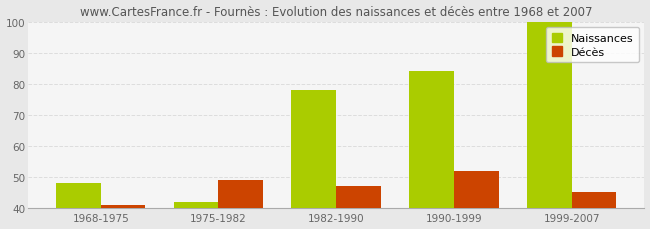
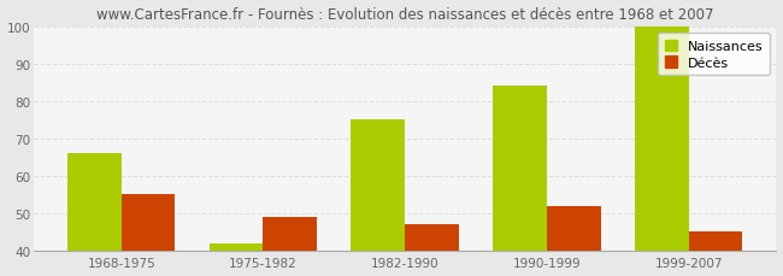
Naissances/1968-1975: 48 -> 66
Décès/1968-1975: 41 -> 55
Naissances/1982-1990: 78 -> 75
